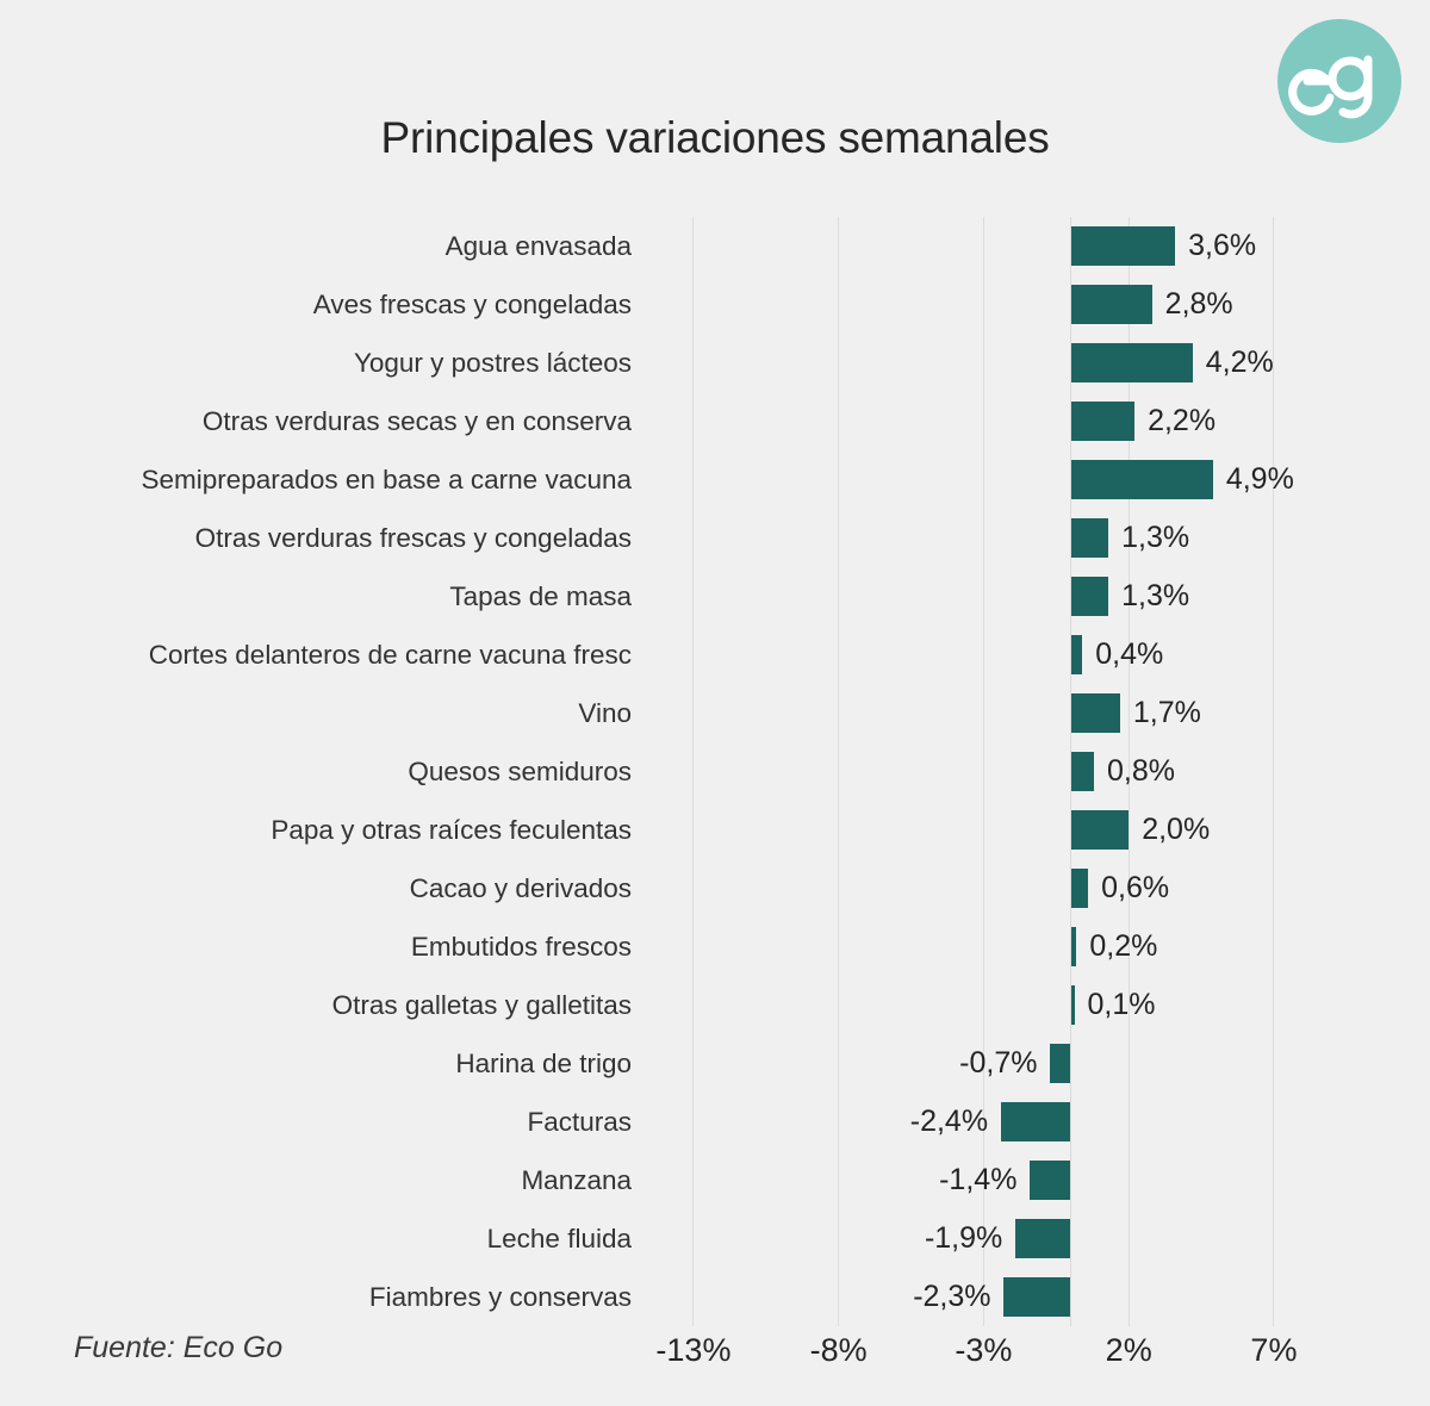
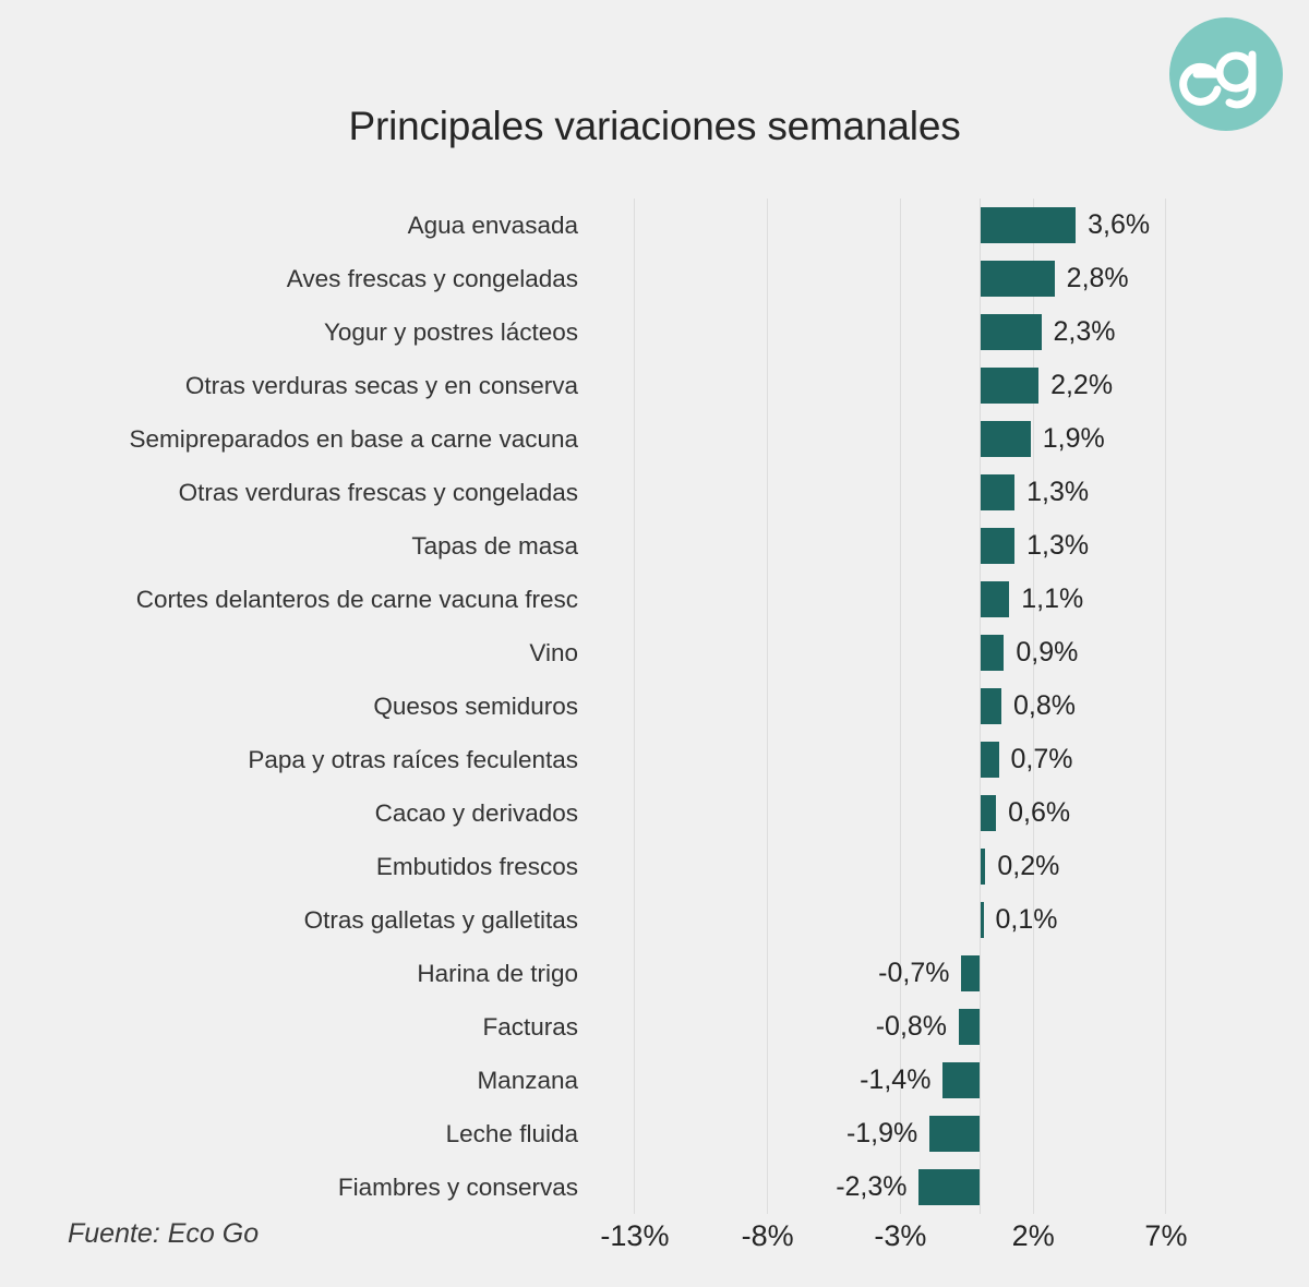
Yogur y postres lácteos: 4,2% -> 2,3%
Semipreparados en base a carne vacuna: 4,9% -> 1,9%
Cortes delanteros de carne vacuna fresc: 0,4% -> 1,1%
Vino: 1,7% -> 0,9%
Papa y otras raíces feculentas: 2,0% -> 0,7%
Facturas: -2,4% -> -0,8%
